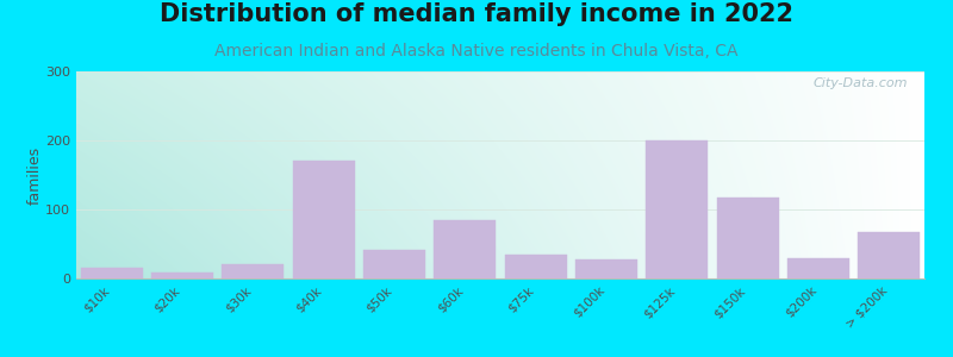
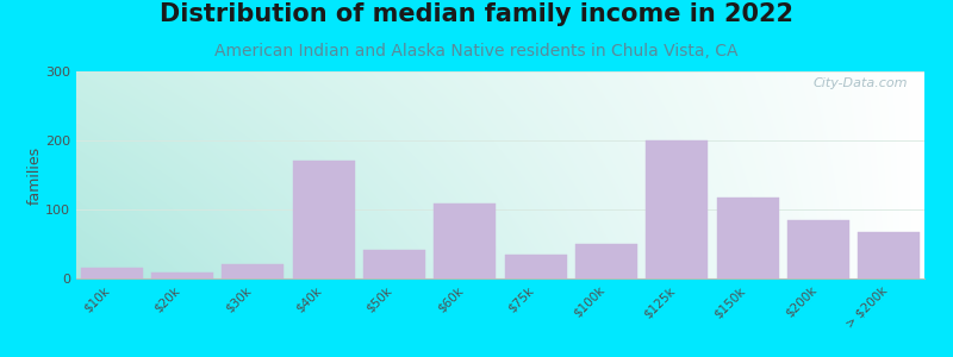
$60k: 85 -> 108
$100k: 28 -> 50
$200k: 30 -> 84
